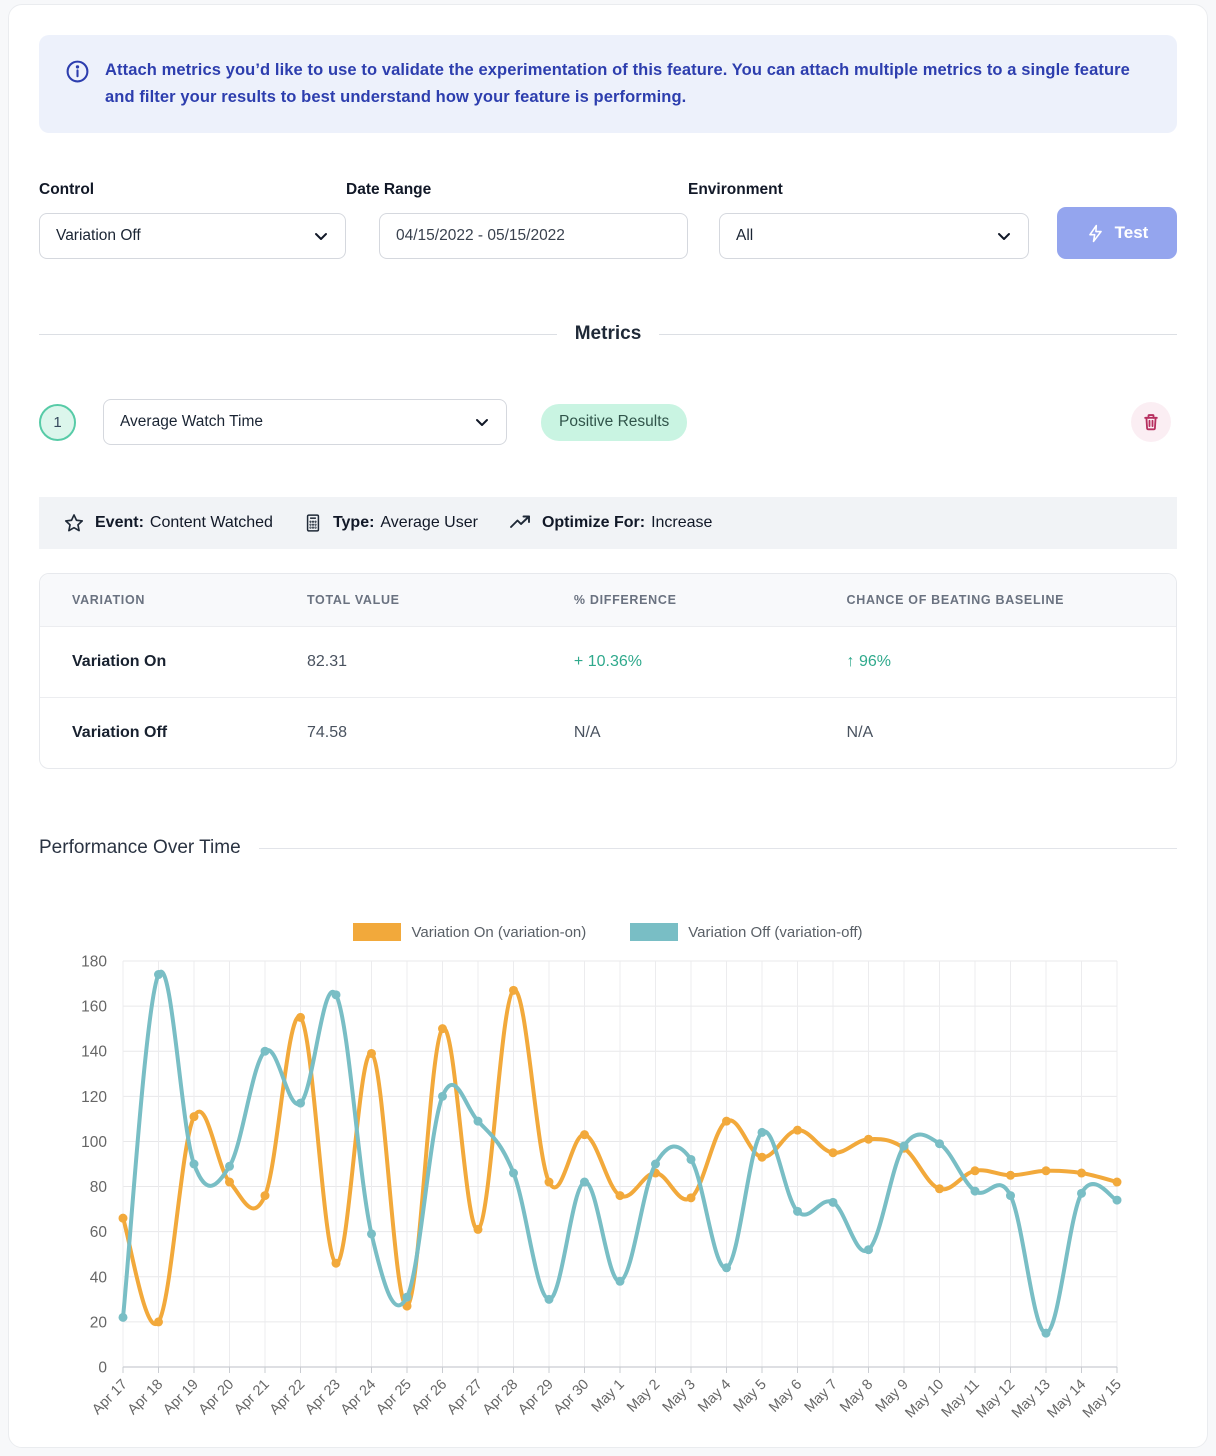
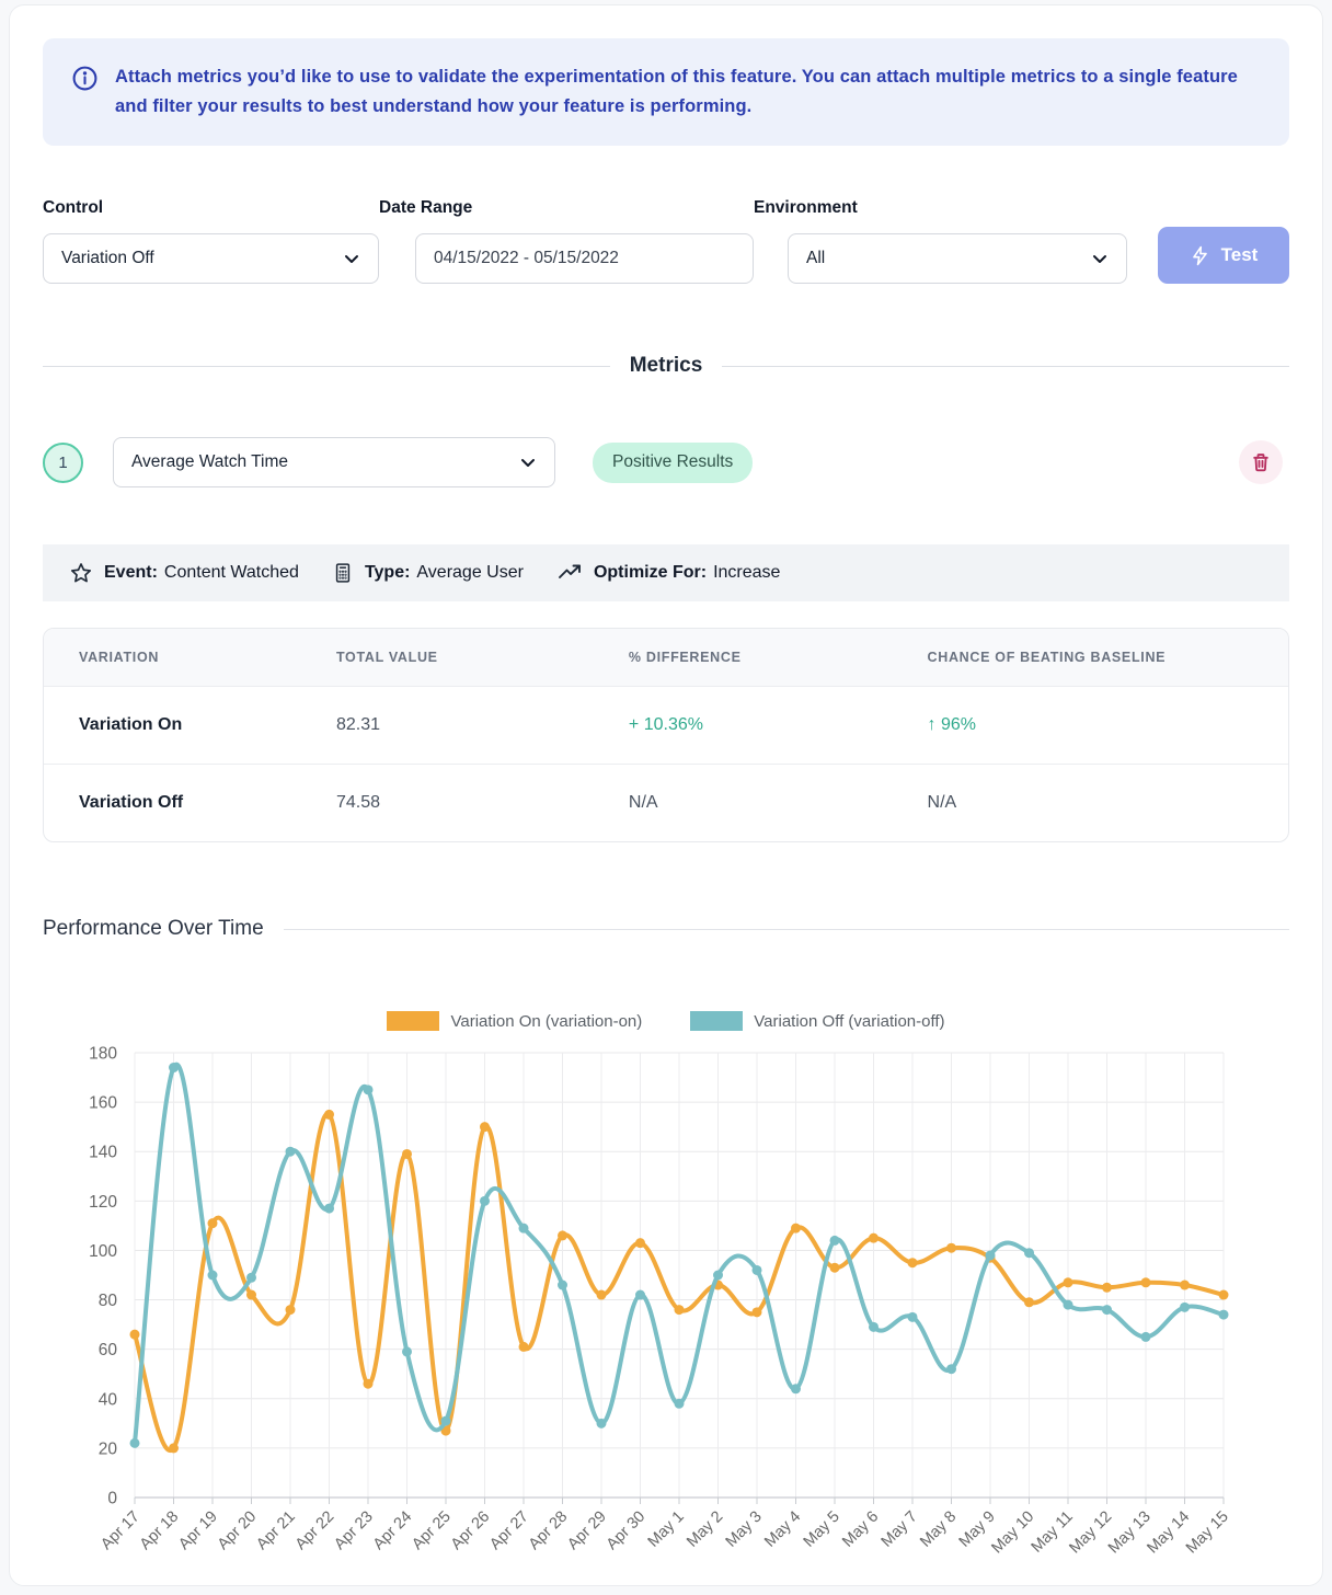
Variation On (variation-on)/Apr 28: 167 -> 106
Variation Off (variation-off)/May 13: 15 -> 65
